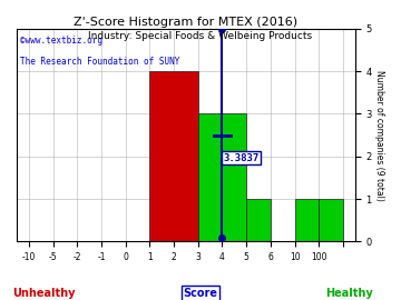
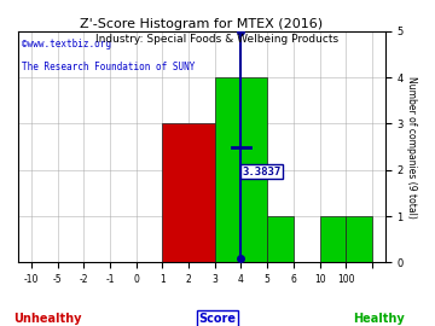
2: 4 -> 3
4: 3 -> 4
